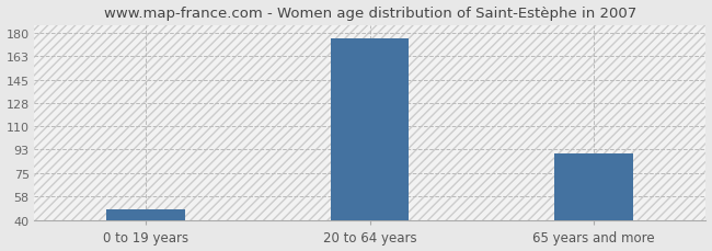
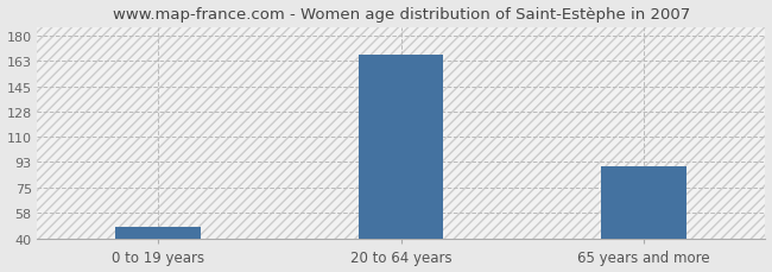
20 to 64 years: 176 -> 167
